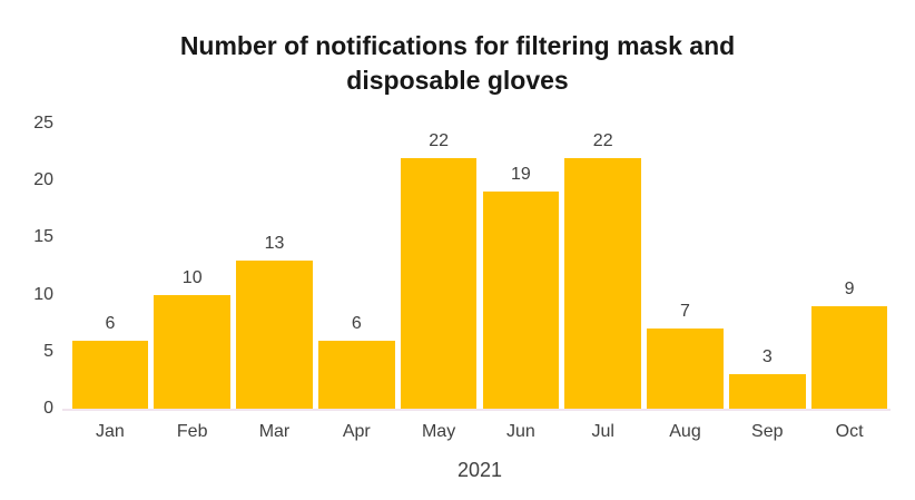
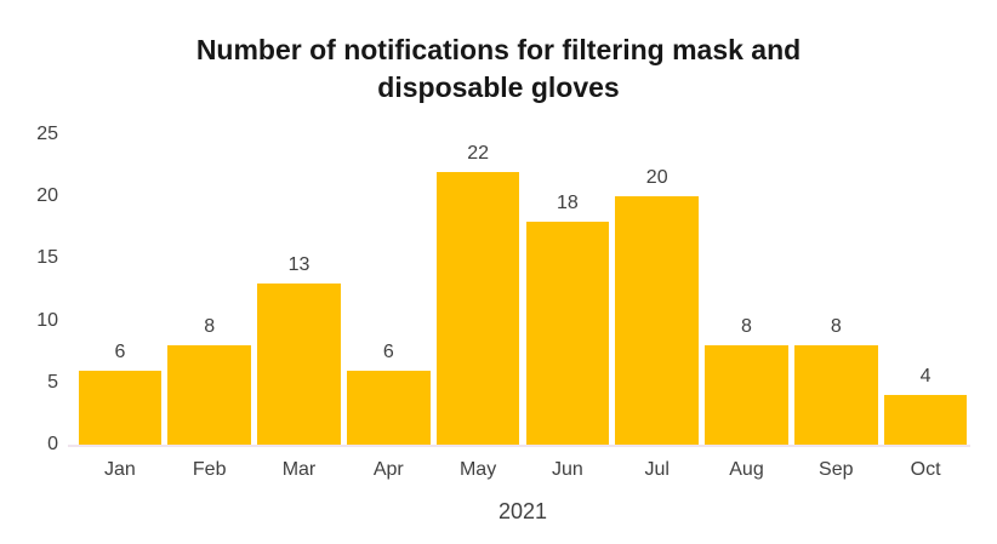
Feb: 10 -> 8
Jun: 19 -> 18
Jul: 22 -> 20
Aug: 7 -> 8
Sep: 3 -> 8
Oct: 9 -> 4
